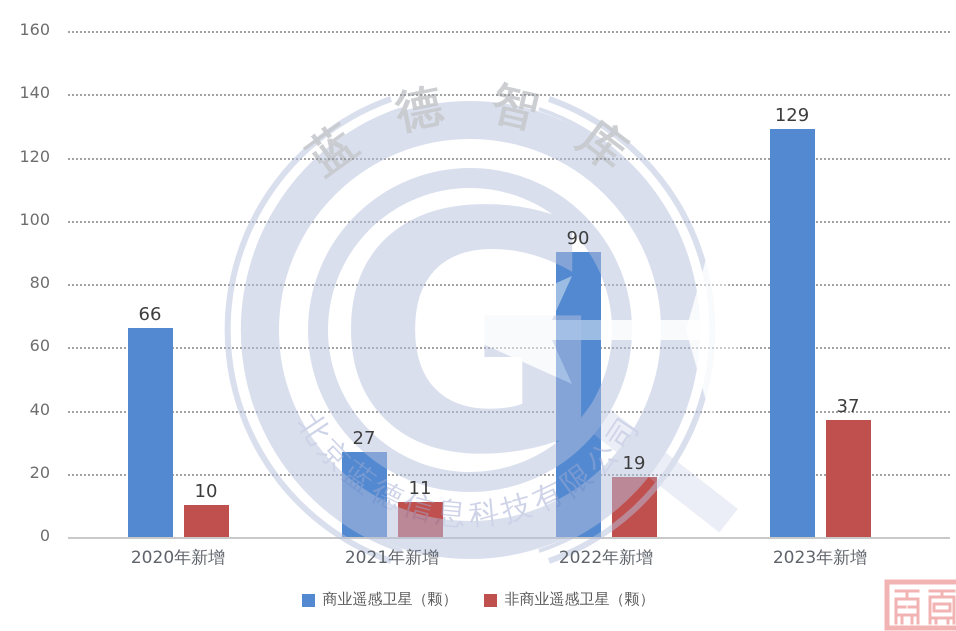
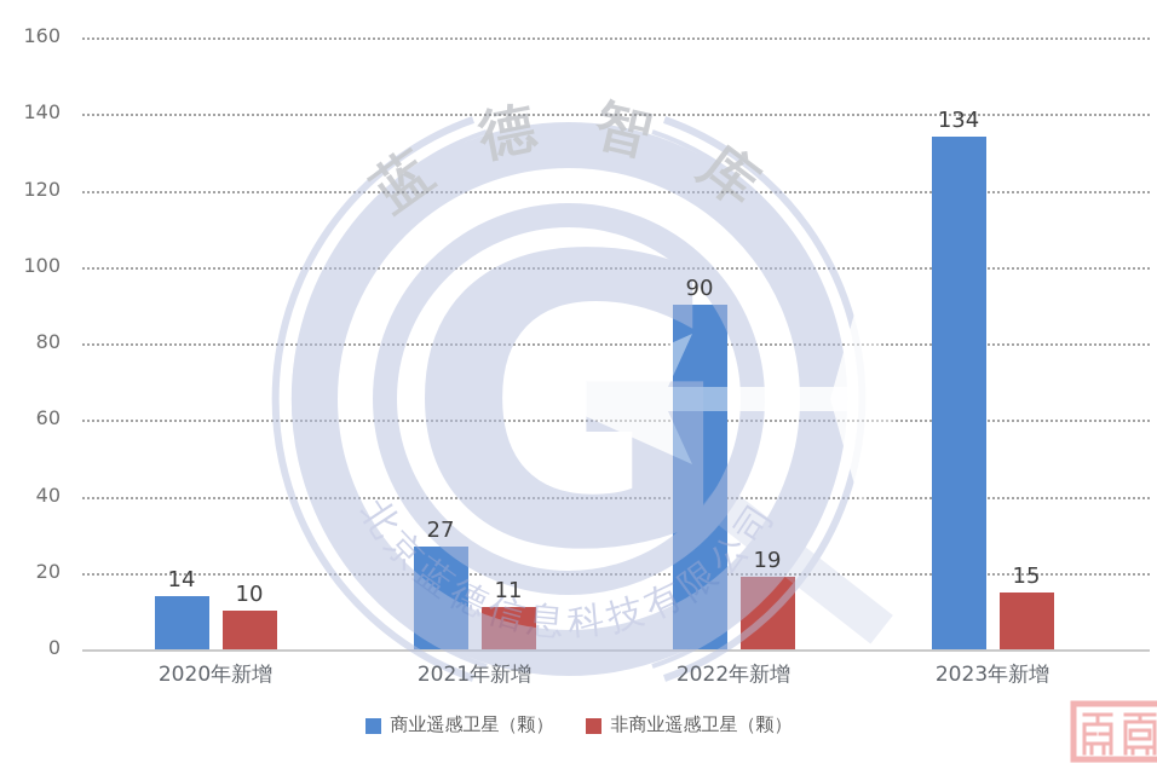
商业遥感卫星（颗）/2020年新增: 66 -> 14
商业遥感卫星（颗）/2023年新增: 129 -> 134
非商业遥感卫星（颗）/2023年新增: 37 -> 15
